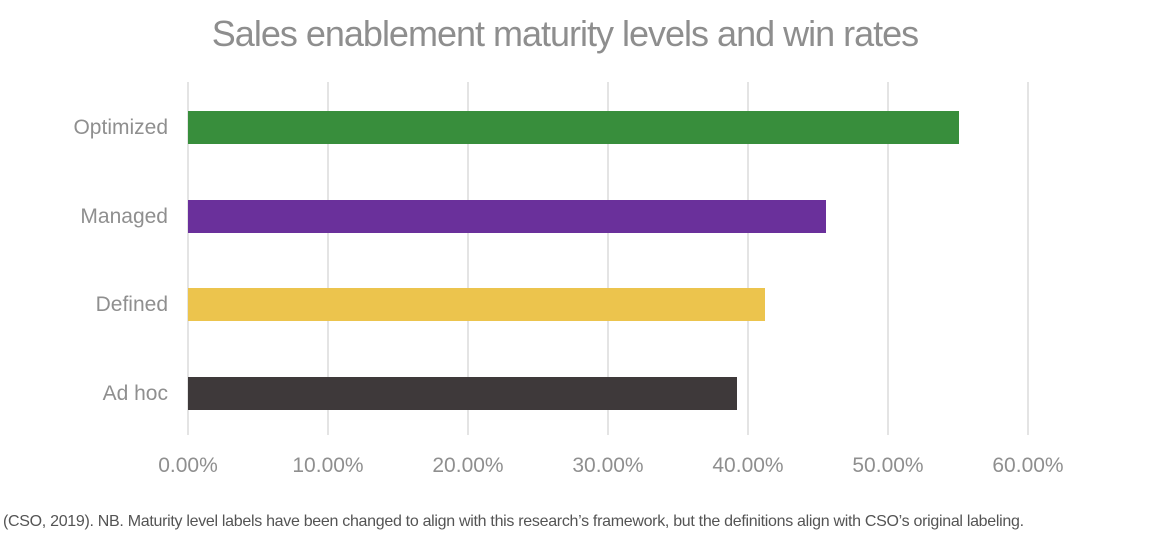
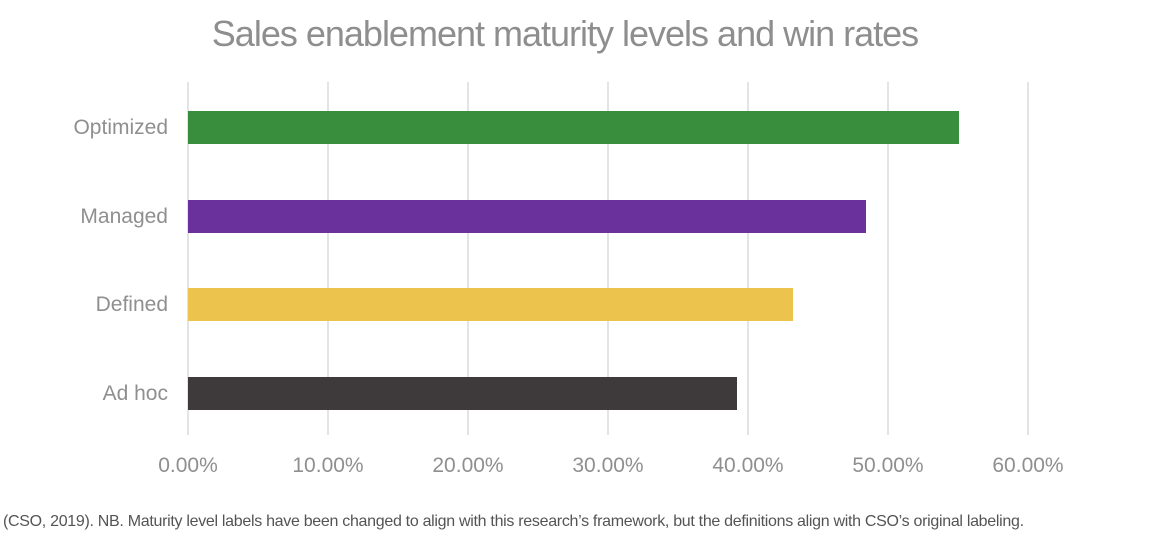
Managed: 45.6% -> 48.4%
Defined: 41.2% -> 43.2%
